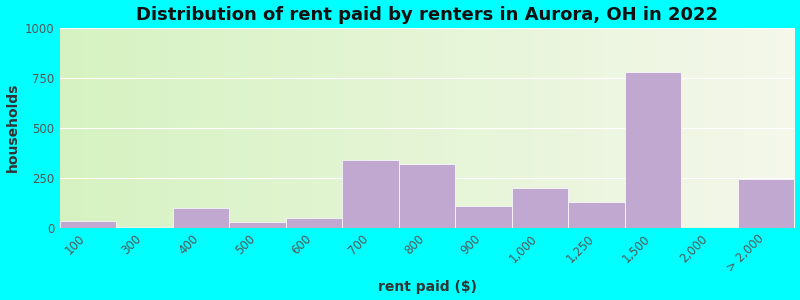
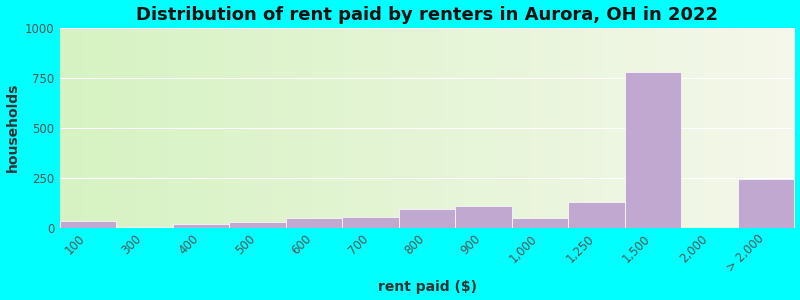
400: 100 -> 20
700: 340 -> 60
800: 320 -> 100
1,000: 200 -> 50
